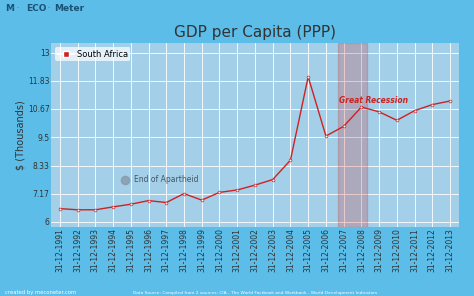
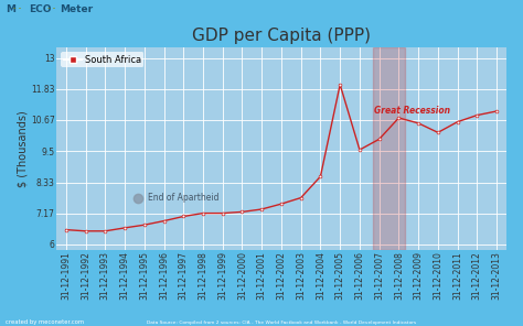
31-12-1997: 6.80 -> 7.05
31-12-1999: 6.90 -> 7.17
